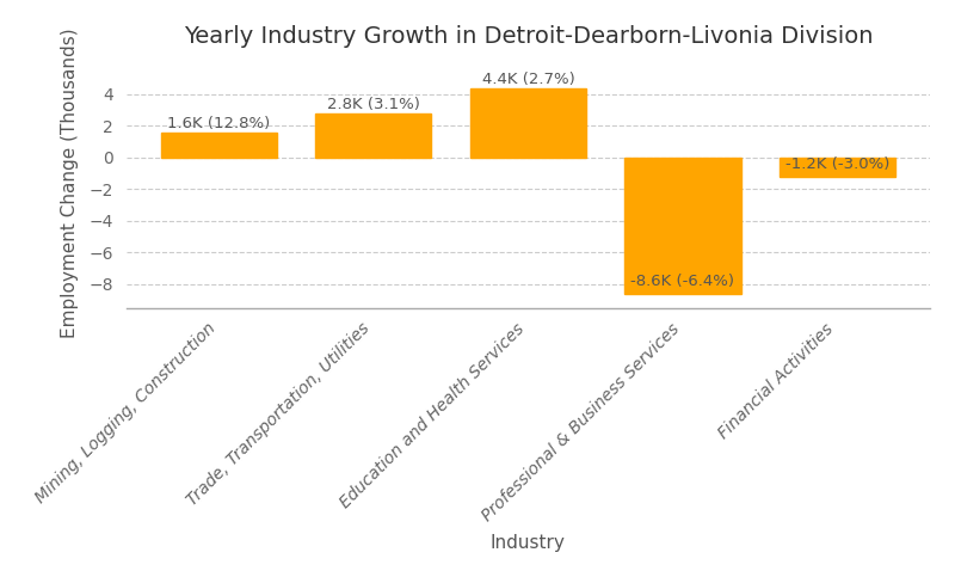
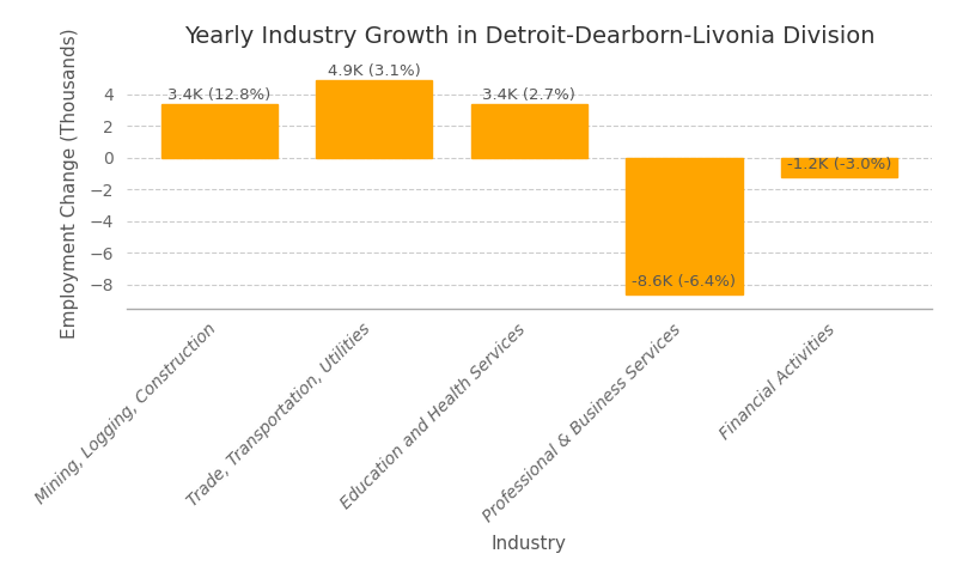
Mining, Logging, Construction: 1.6K -> 3.4K
Trade, Transportation, Utilities: 2.8K -> 4.9K
Education and Health Services: 4.4K -> 3.4K
